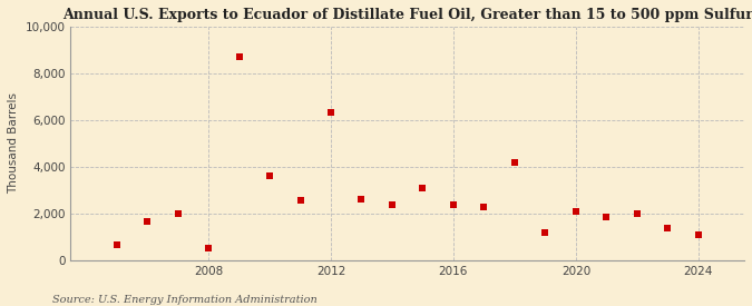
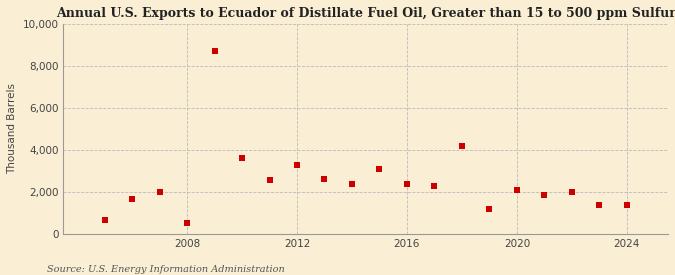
2012: 6,350 -> 3,300
2024: 1,100 -> 1,400
